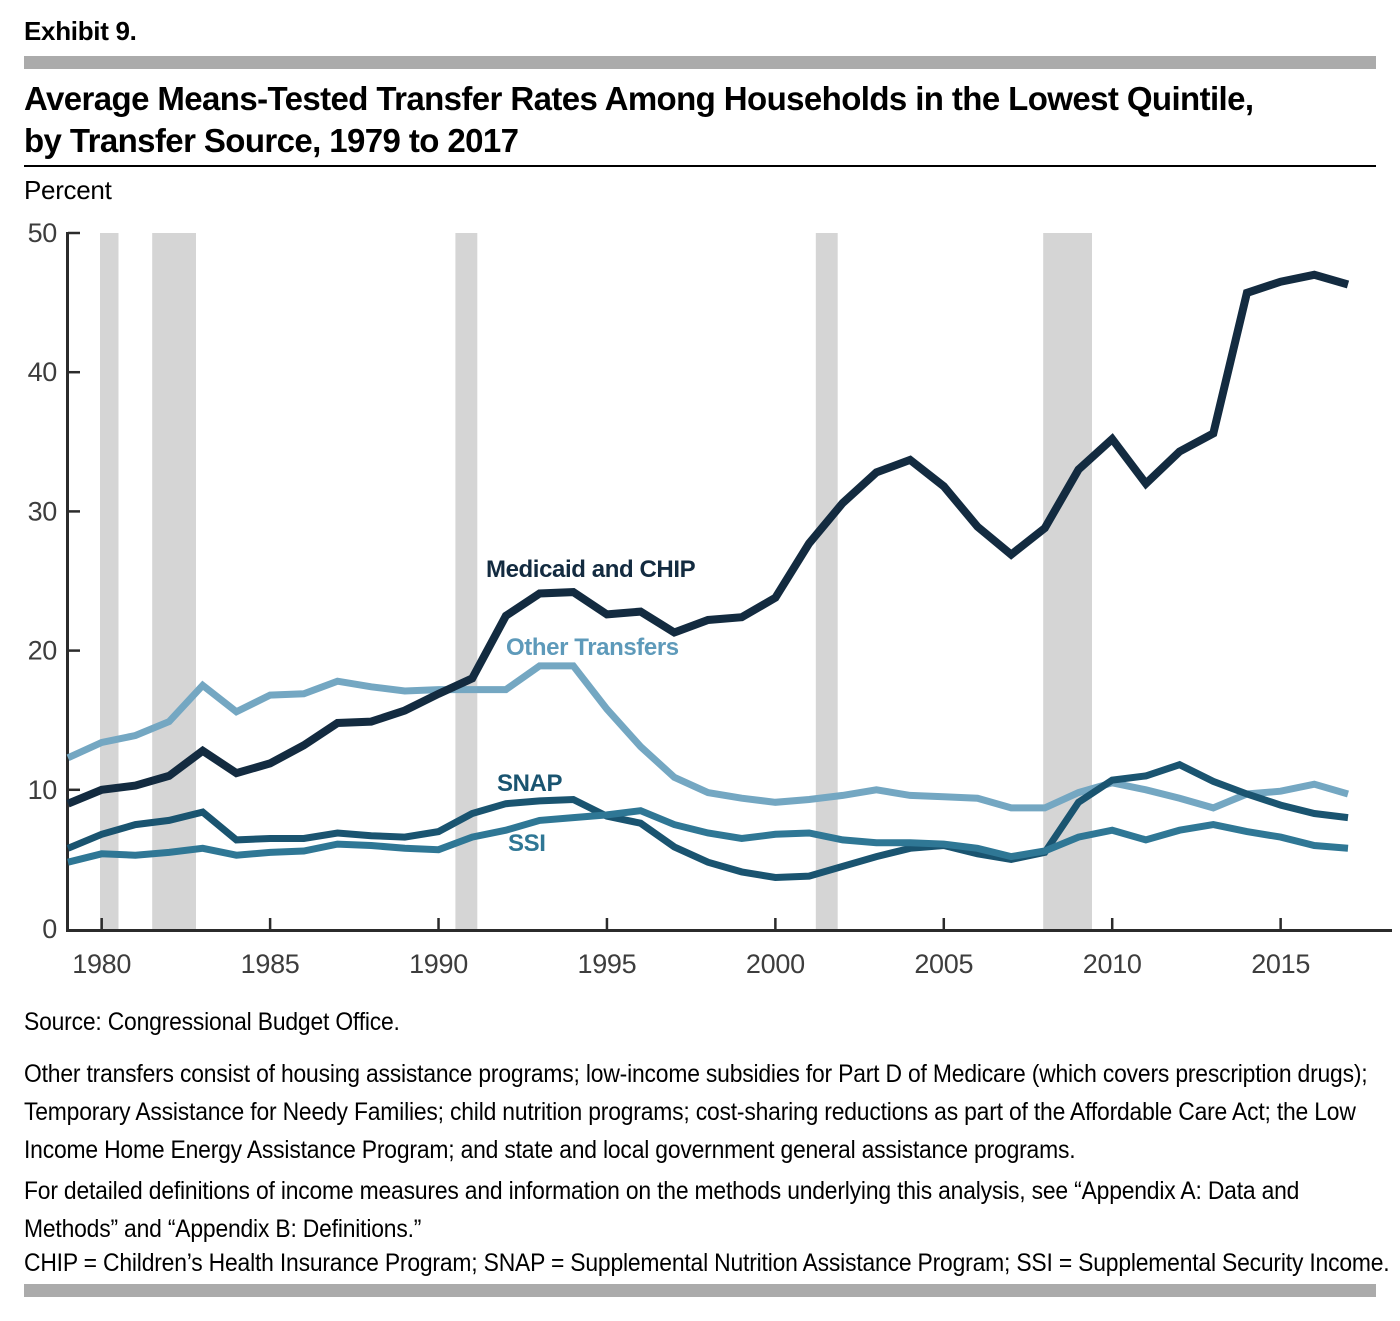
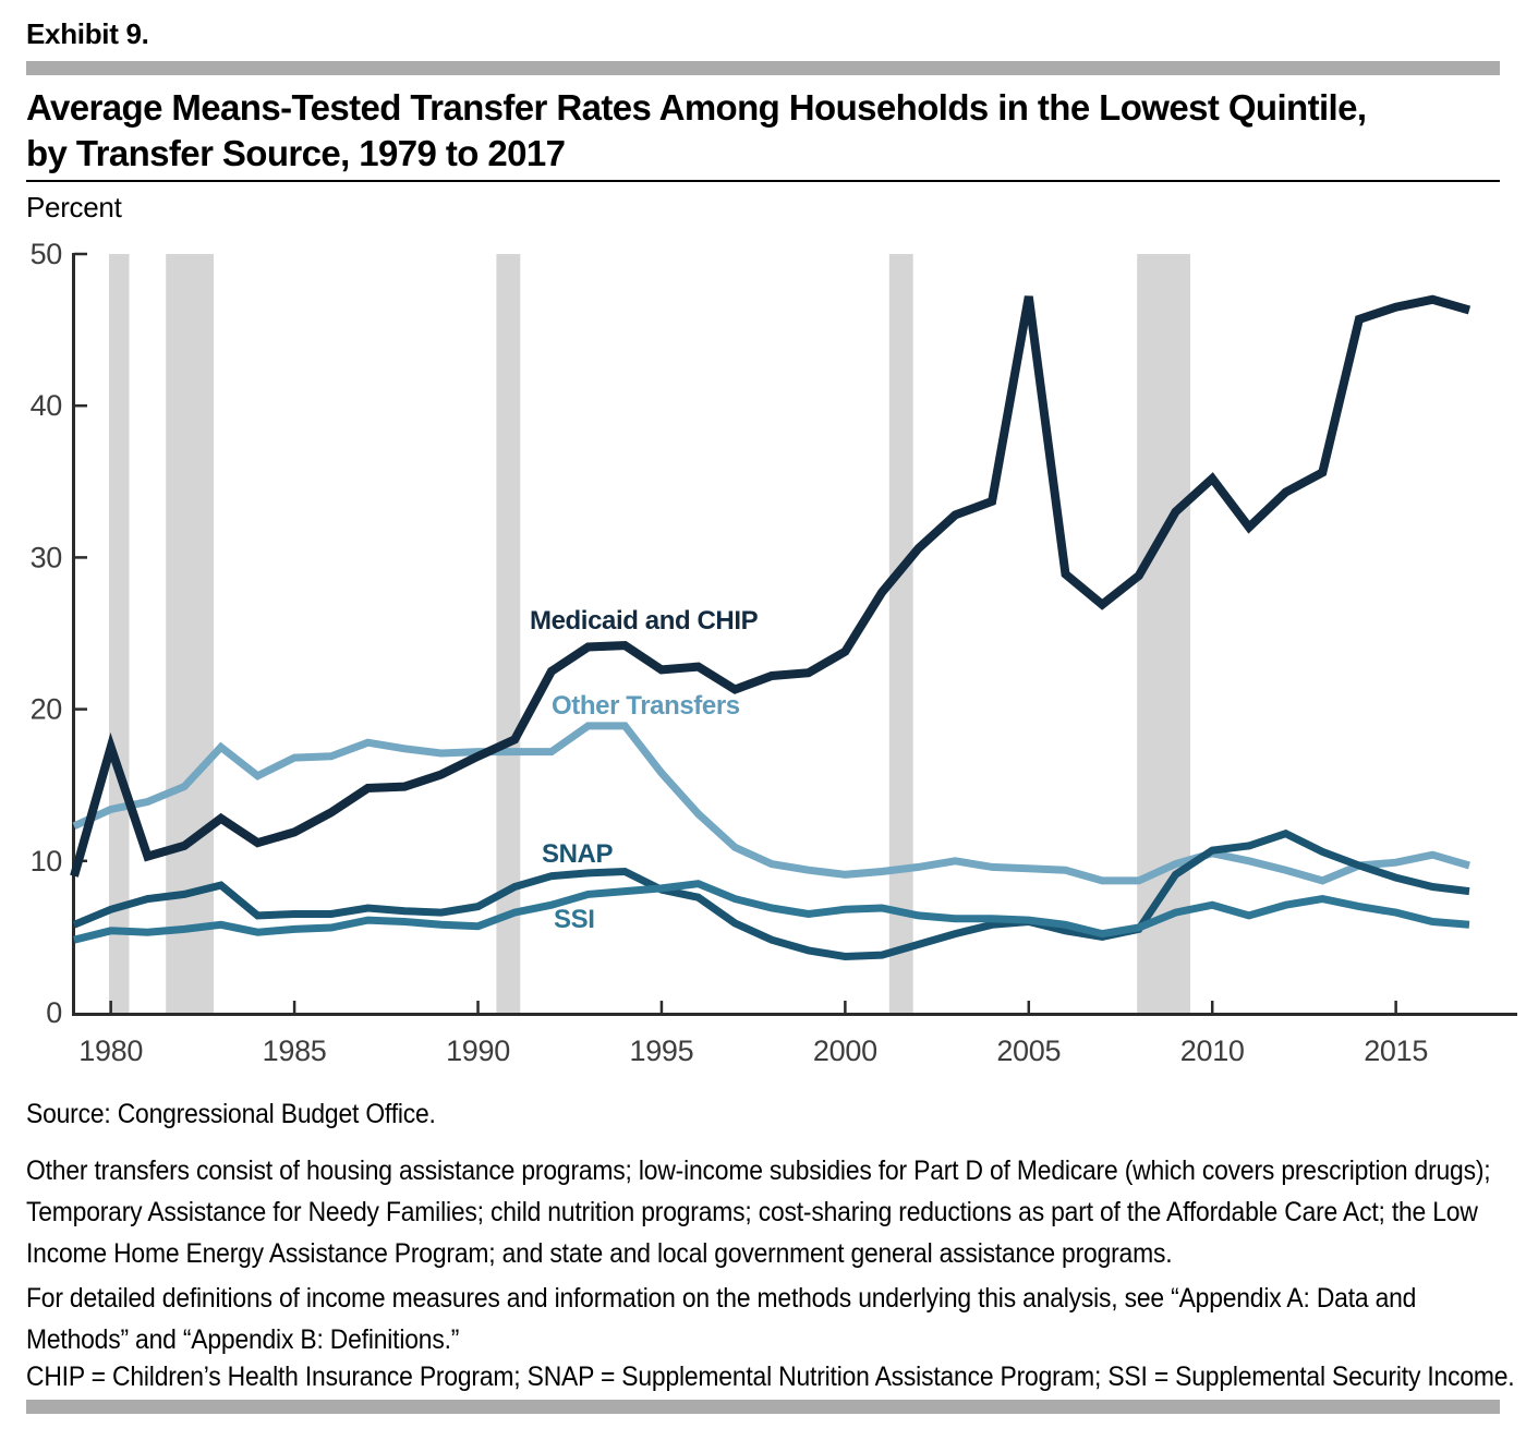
Medicaid and CHIP/1980: 10.0 -> 17.5
Medicaid and CHIP/2005: 31.8 -> 47.2
